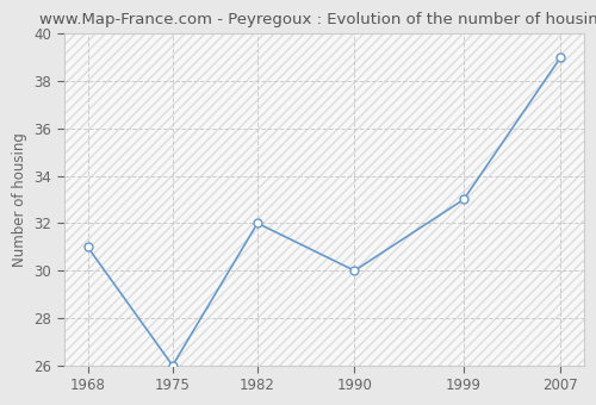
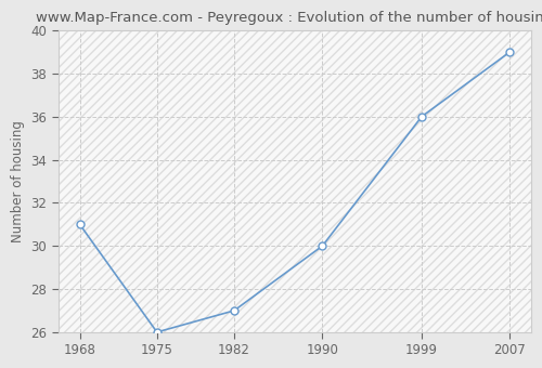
1982: 32 -> 27
1999: 33 -> 36
